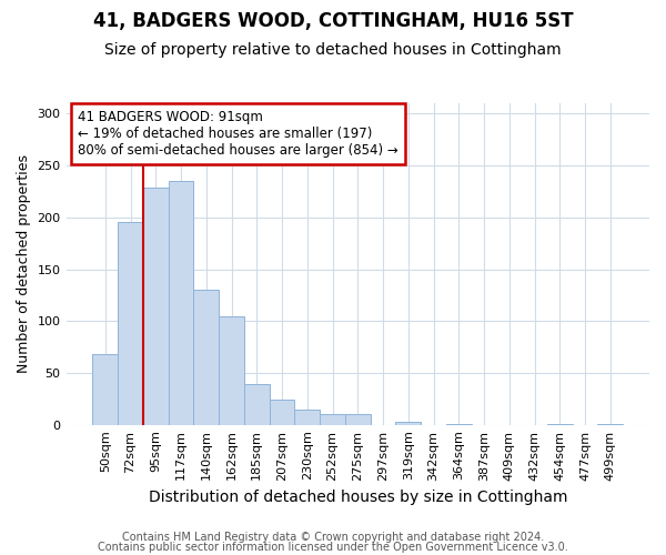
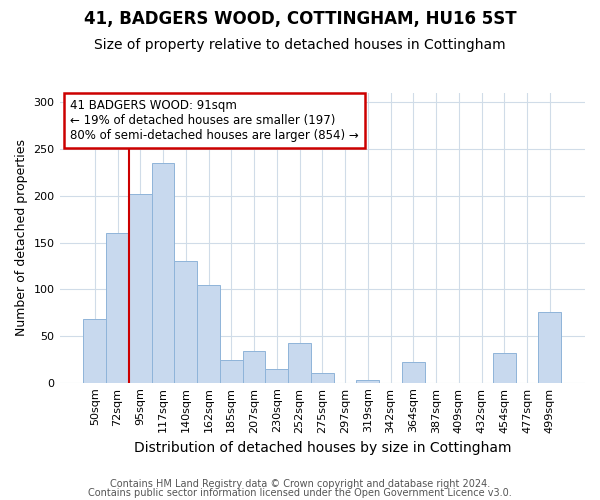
72sqm: 196 -> 160
95sqm: 229 -> 202
185sqm: 39 -> 24
207sqm: 24 -> 34
252sqm: 10 -> 42
364sqm: 1 -> 22
454sqm: 1 -> 32
499sqm: 1 -> 76
